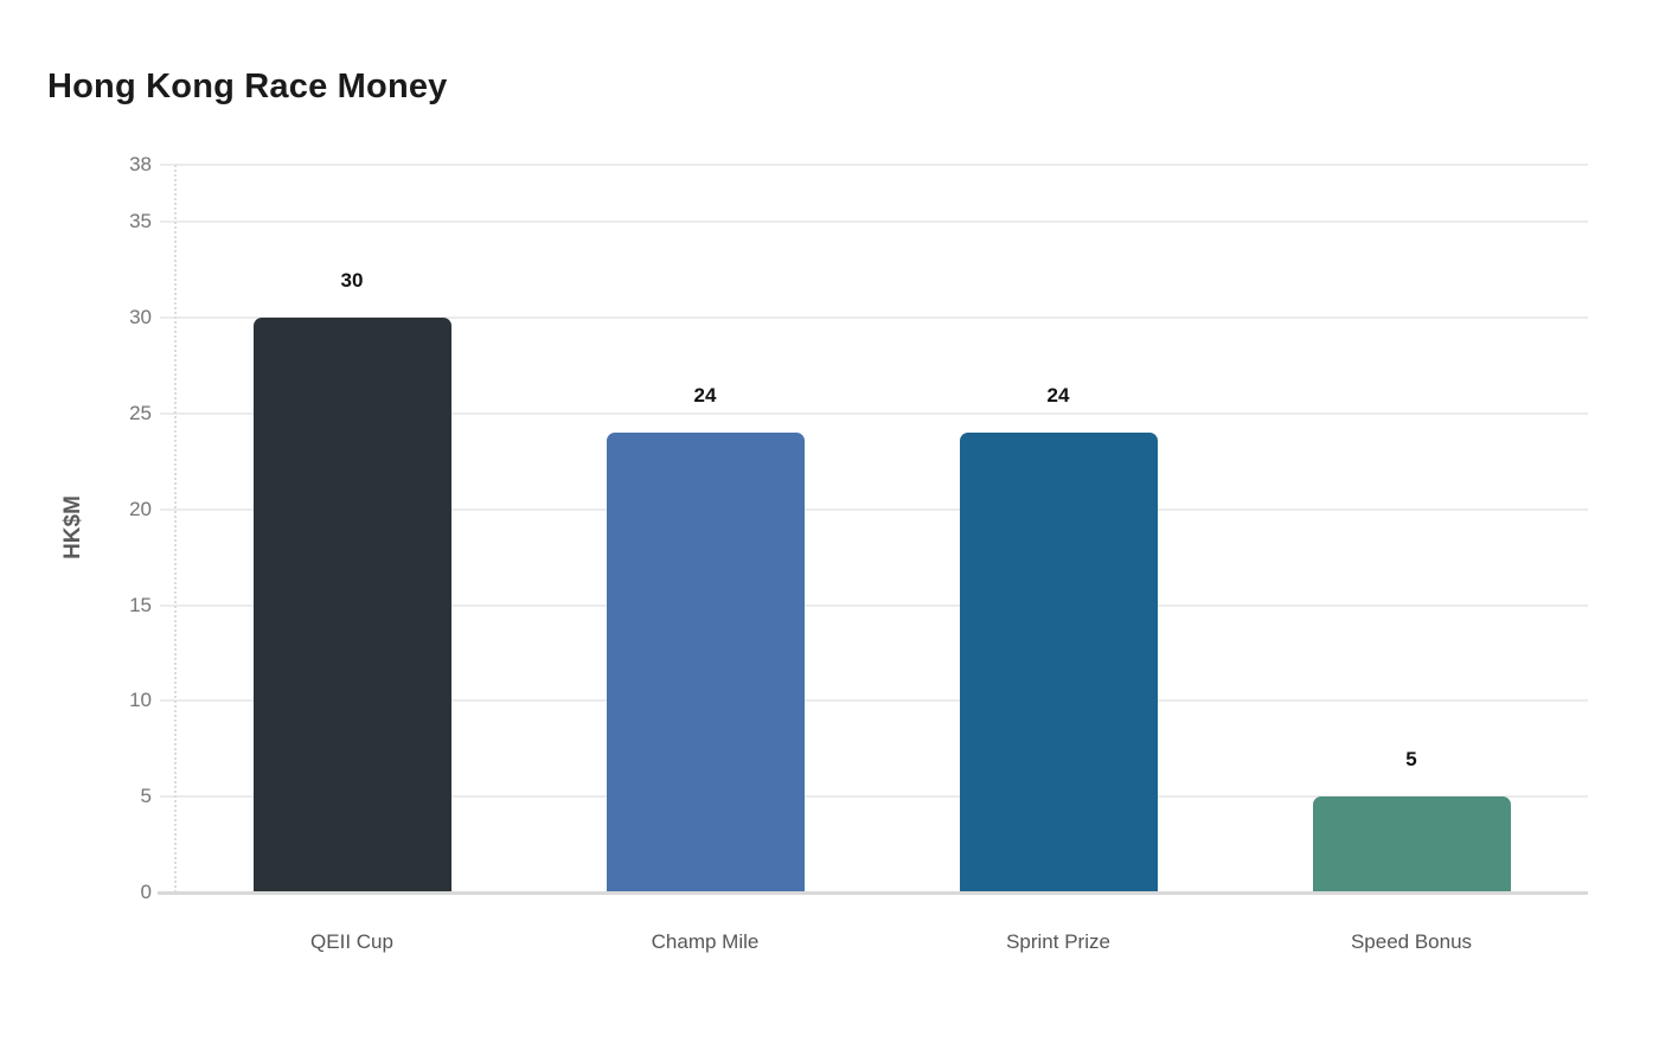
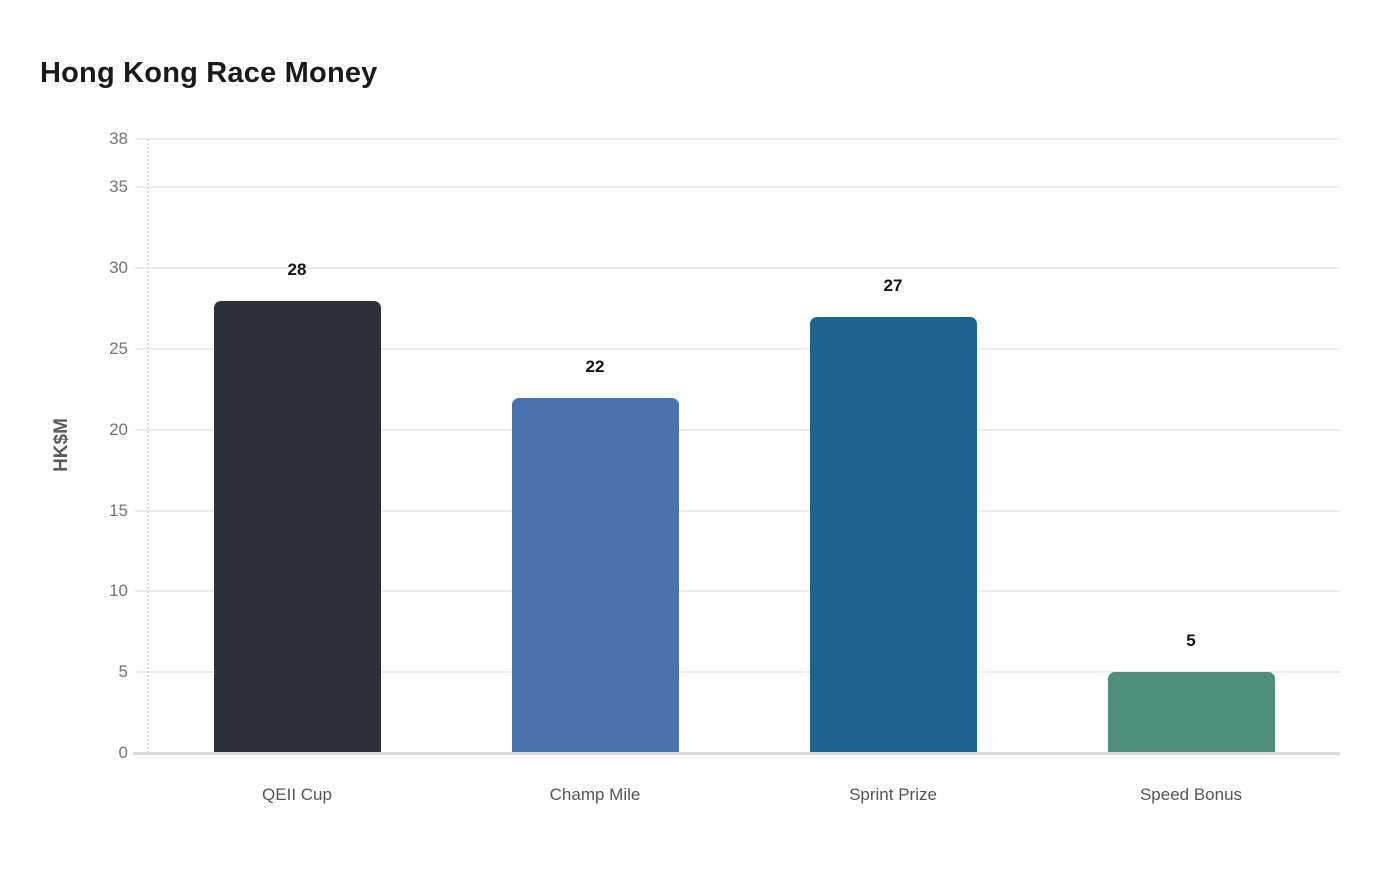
QEII Cup: 30 -> 28
Champ Mile: 24 -> 22
Sprint Prize: 24 -> 27
